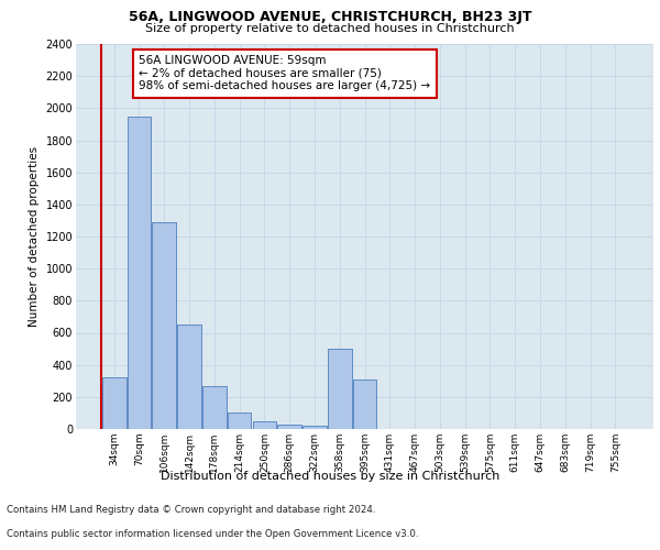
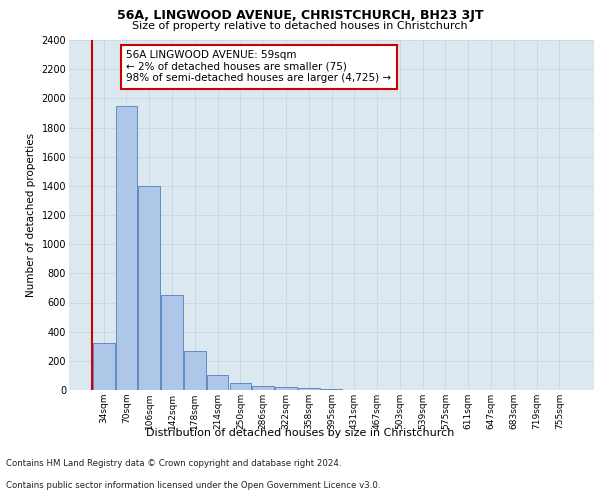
106sqm: 1290 -> 1400
358sqm: 500 -> 20
395sqm: 310 -> 0
